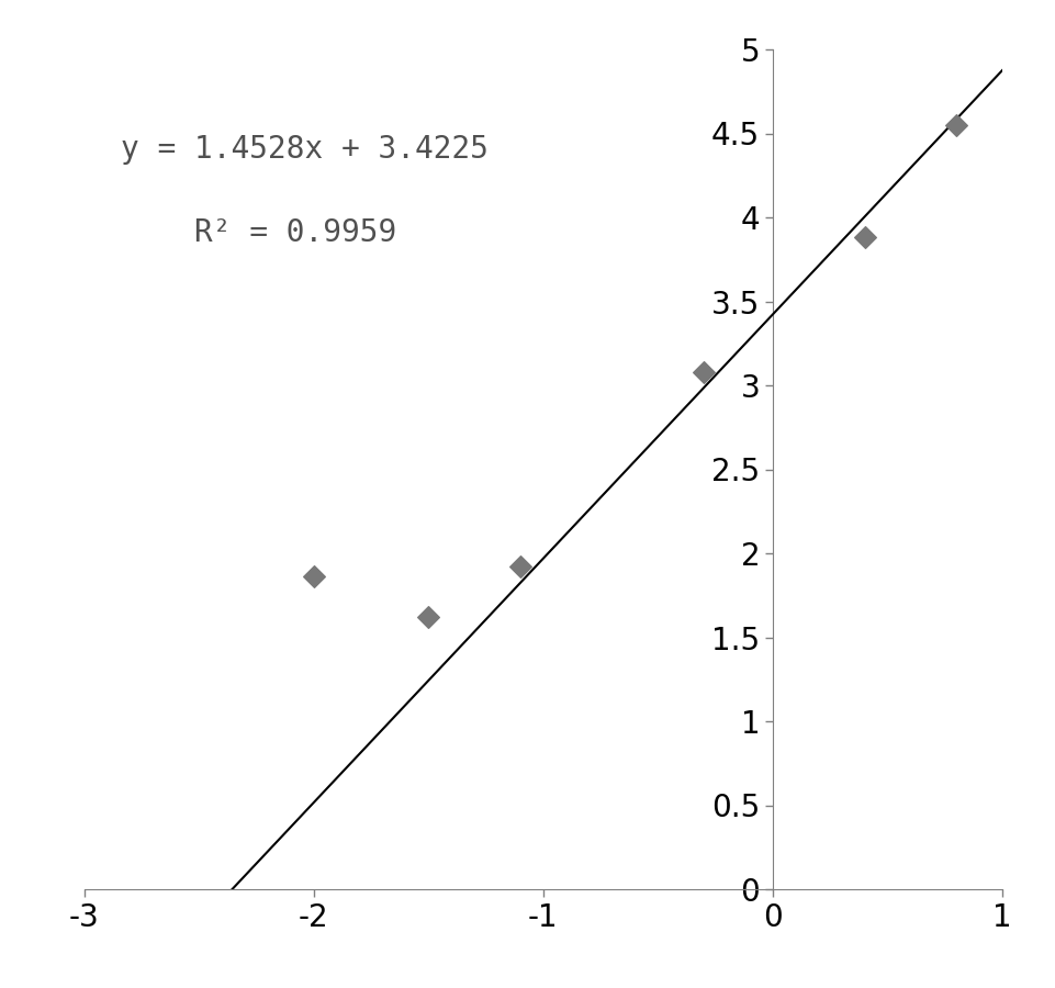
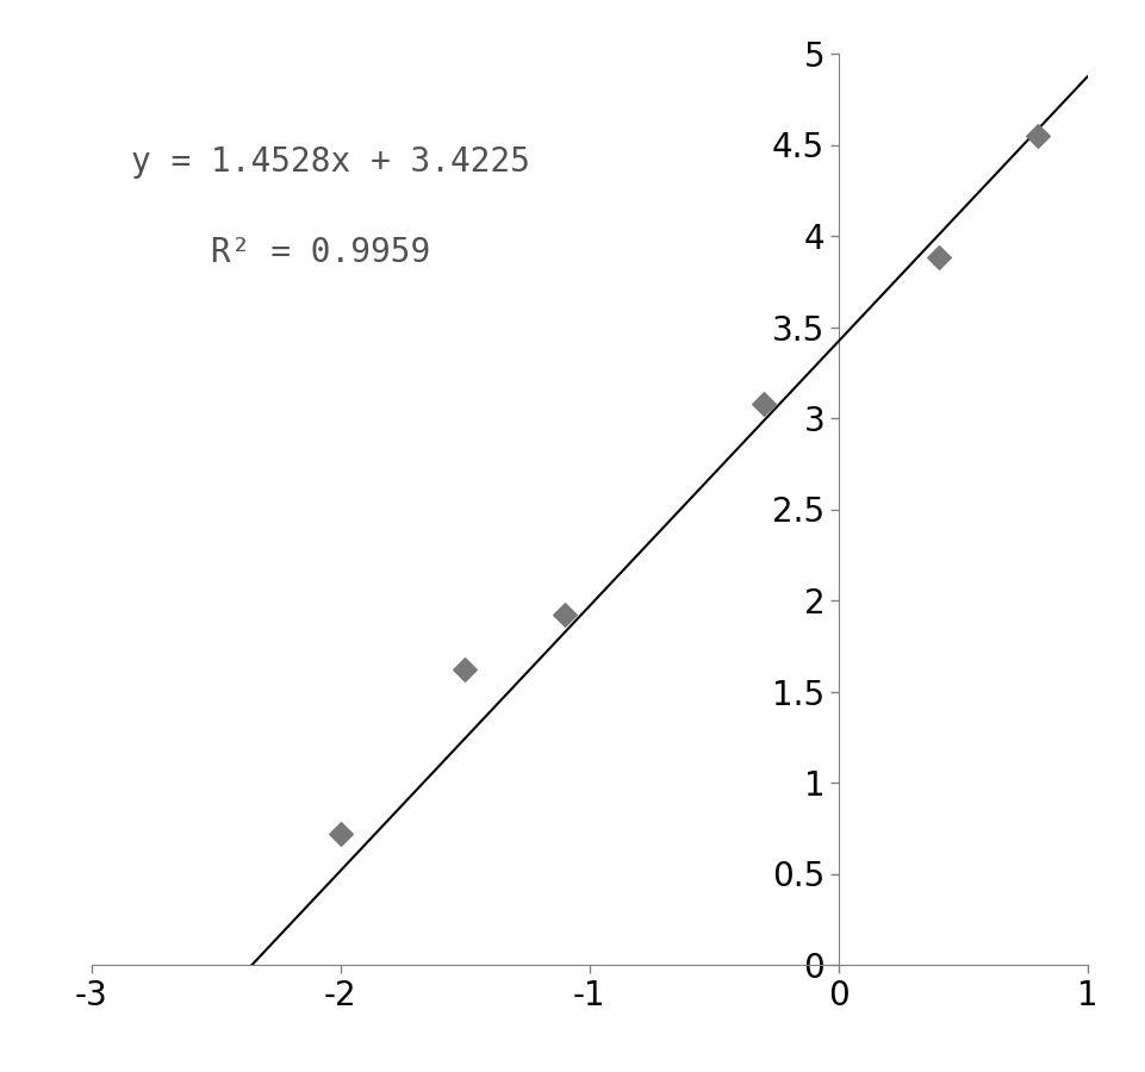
-2: 1.86 -> 0.72
